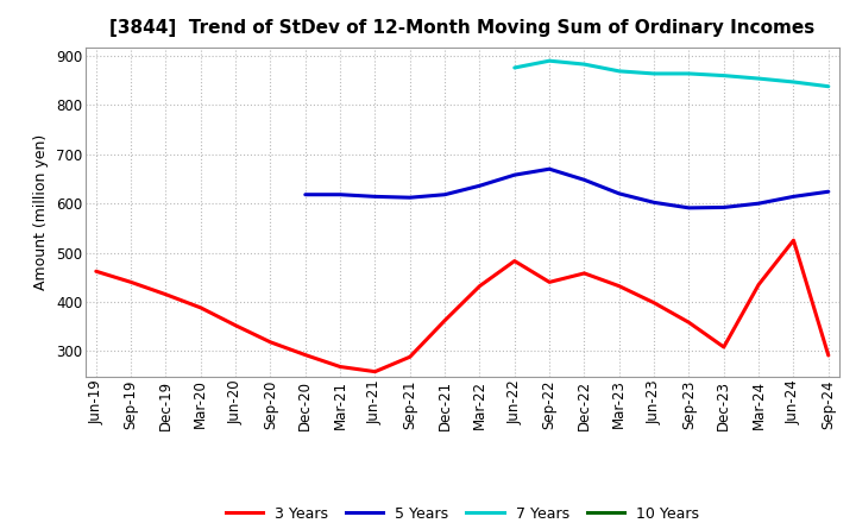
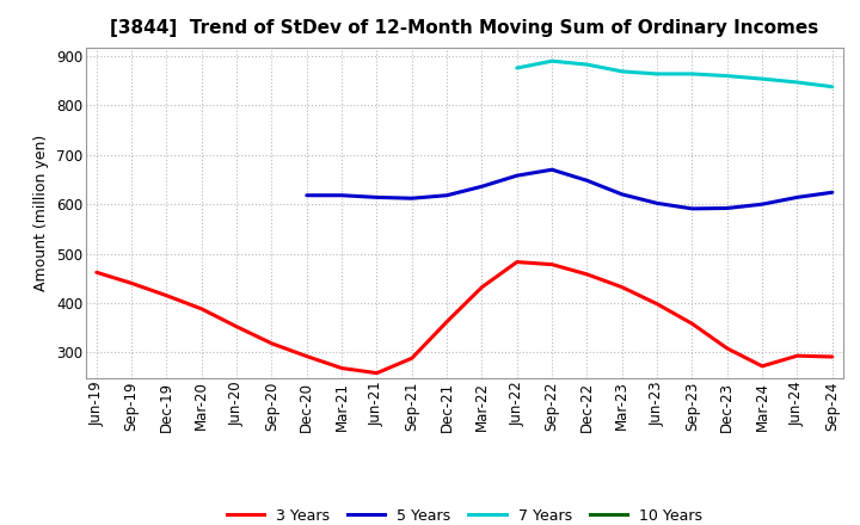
3 Years/Sep-22: 440 -> 478
3 Years/Mar-24: 435 -> 272
3 Years/Jun-24: 525 -> 293
